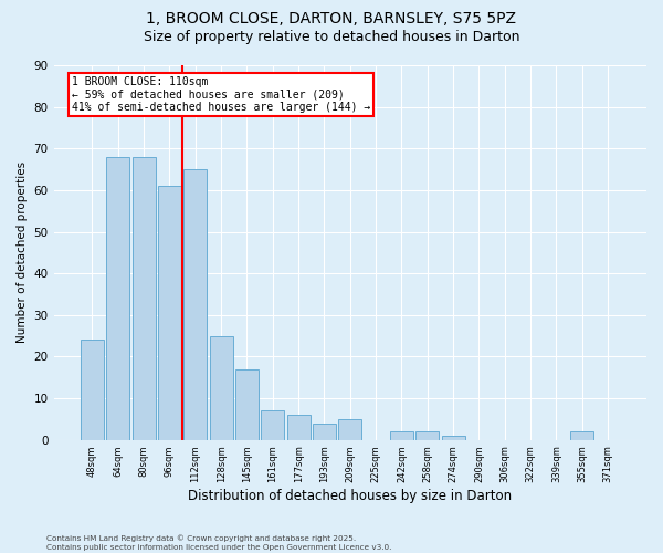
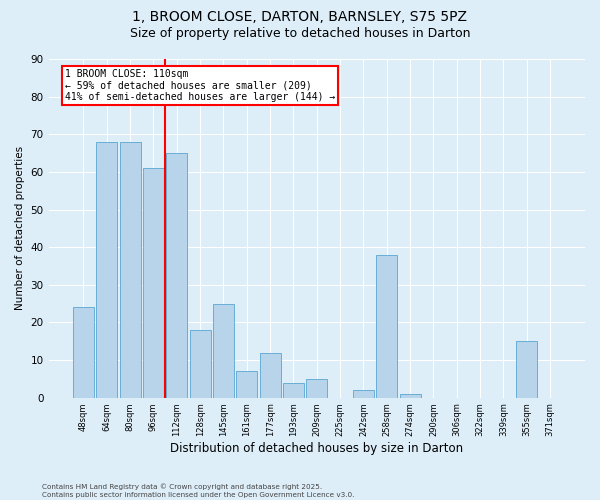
128sqm: 25 -> 18
145sqm: 17 -> 25
177sqm: 6 -> 12
258sqm: 2 -> 38
355sqm: 2 -> 15
